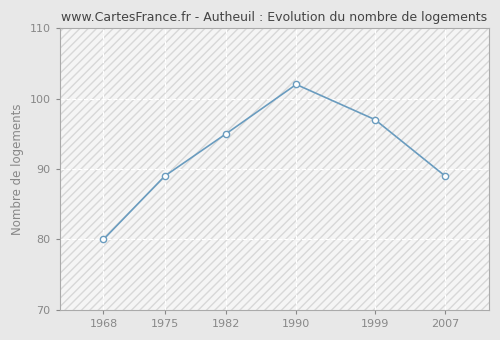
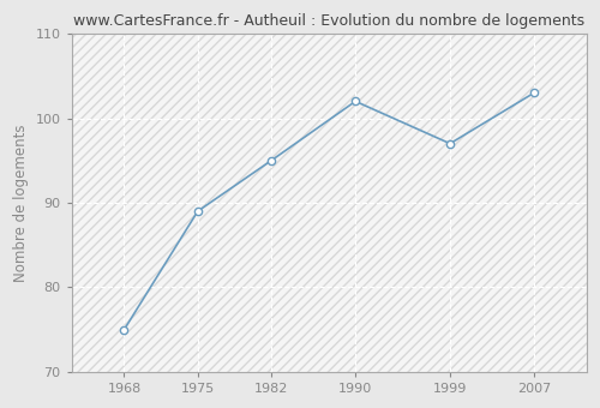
1968: 80 -> 75
2007: 89 -> 103
